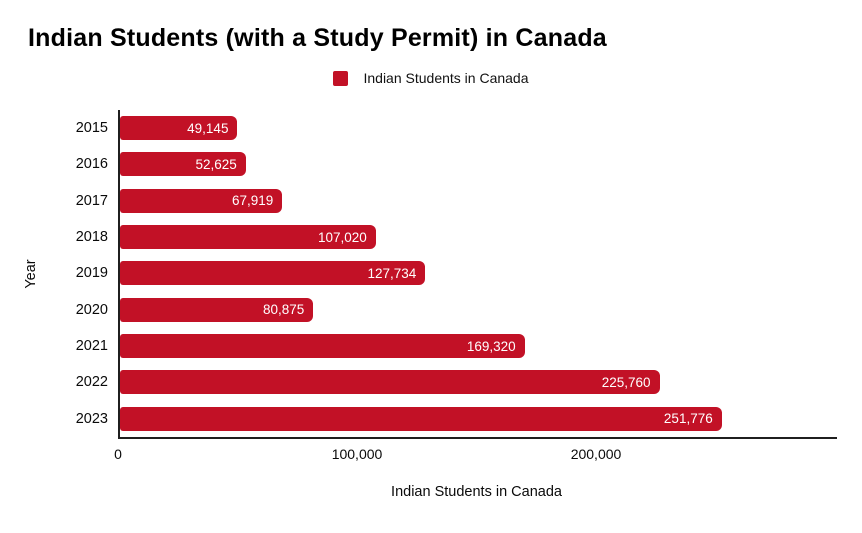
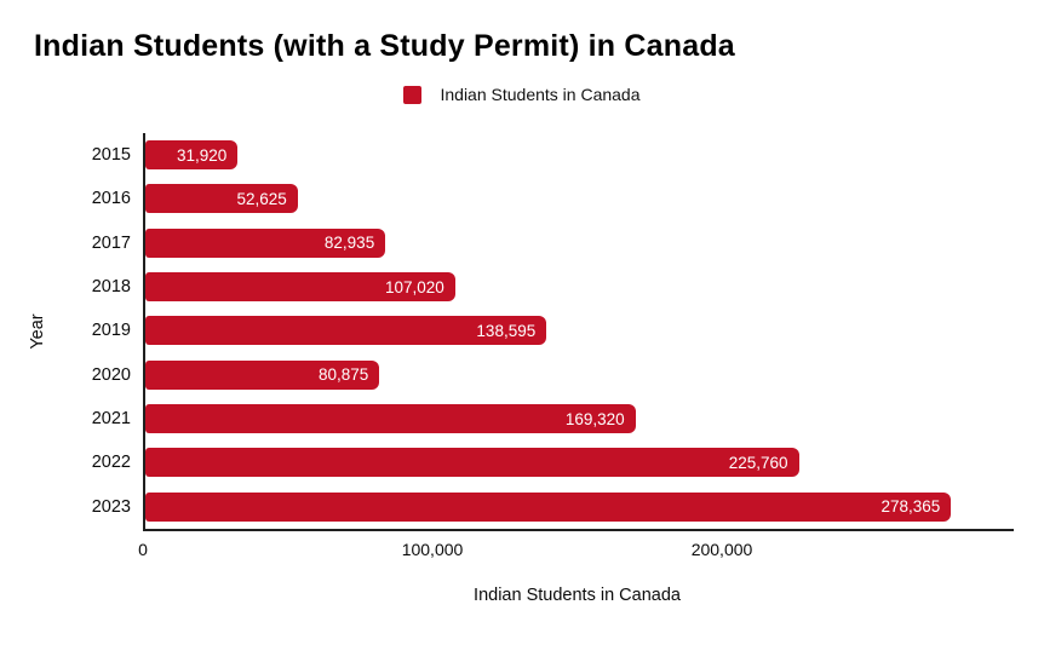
2015: 49,145 -> 31,920
2017: 67,919 -> 82,935
2019: 127,734 -> 138,595
2023: 251,776 -> 278,365
